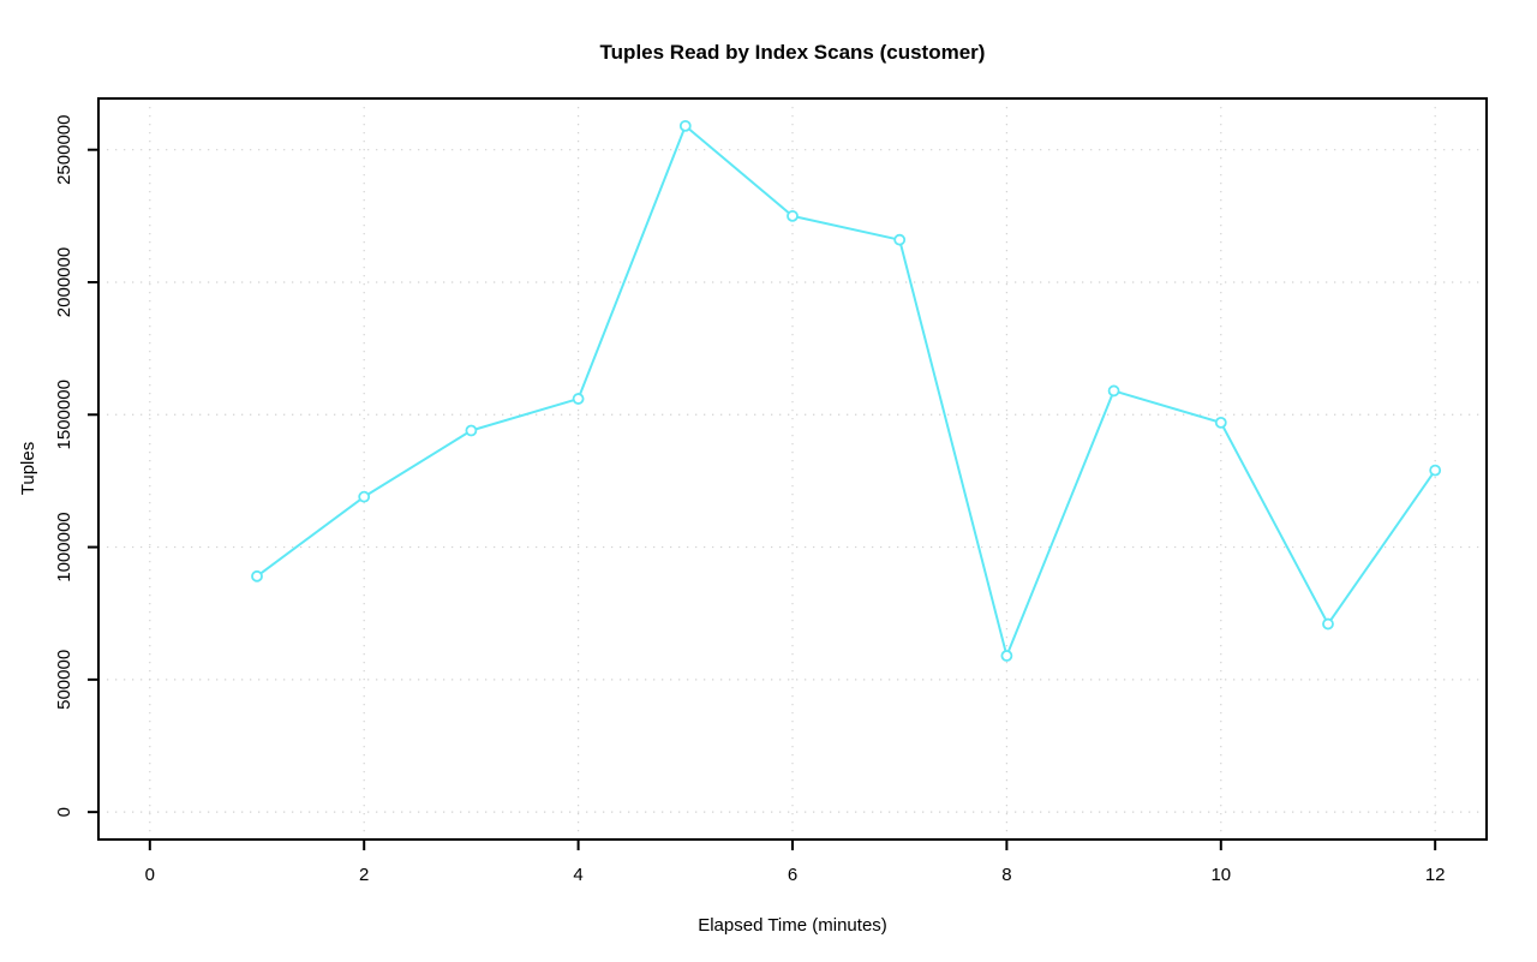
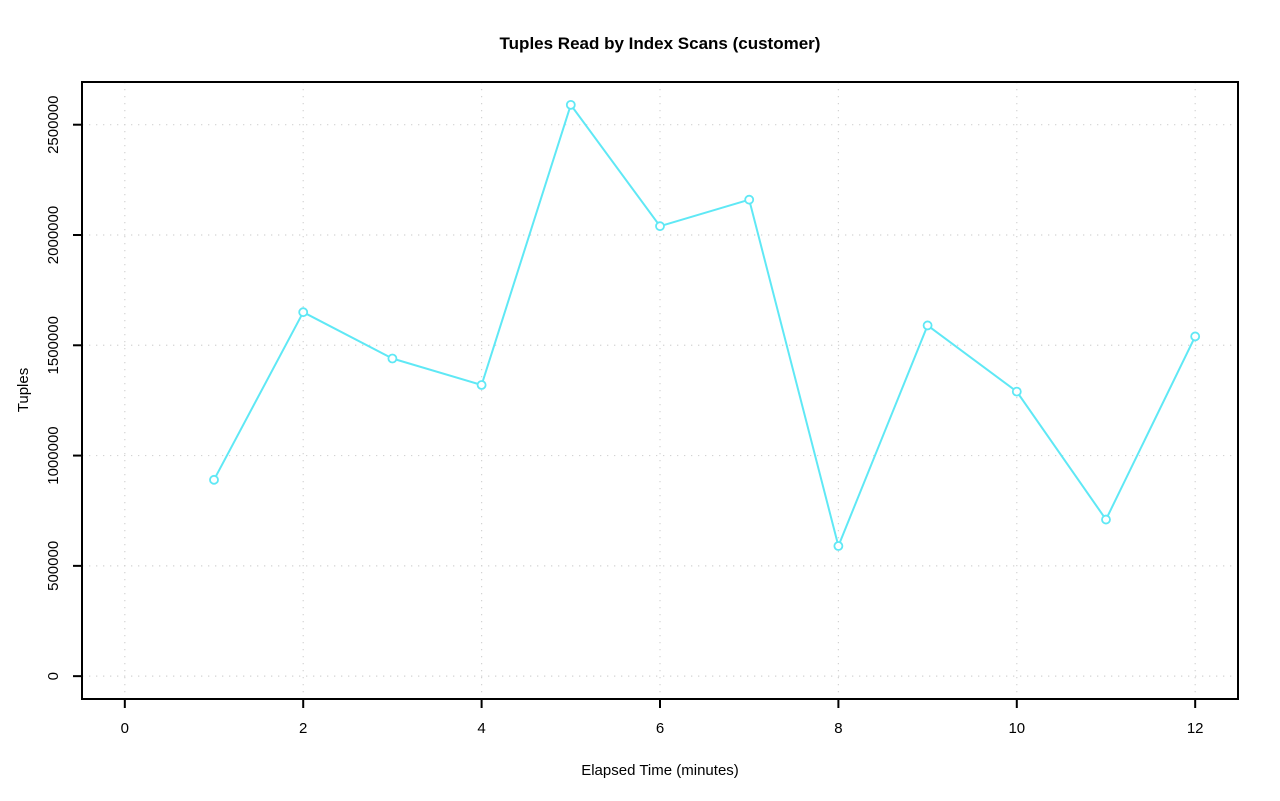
2: 1190000 -> 1650000
4: 1560000 -> 1320000
6: 2250000 -> 2040000
10: 1470000 -> 1290000
12: 1290000 -> 1540000
